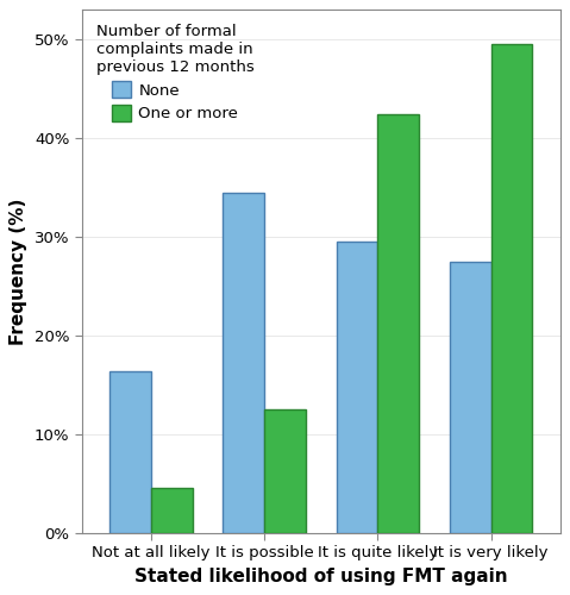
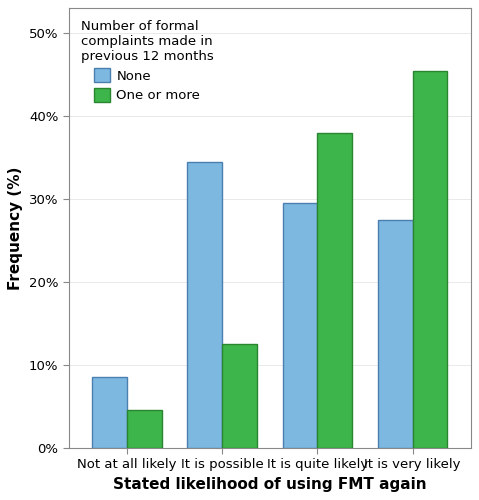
None/Not at all likely: 16.4% -> 8.5%
One or more/It is quite likely: 42.4% -> 38.0%
One or more/It is very likely: 49.6% -> 45.5%
